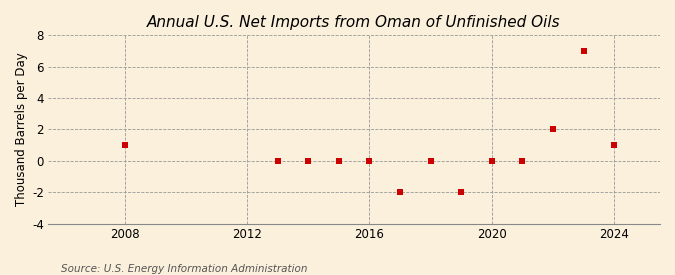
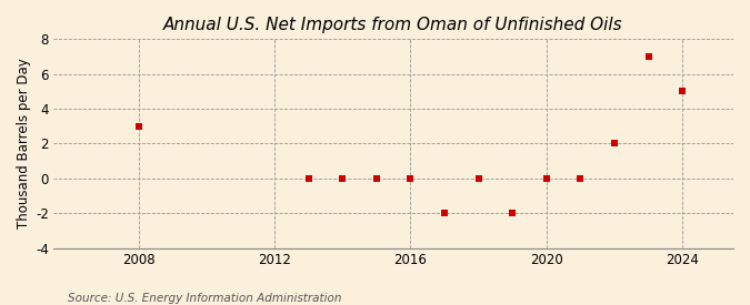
2008: 1 -> 3
2024: 1 -> 5
